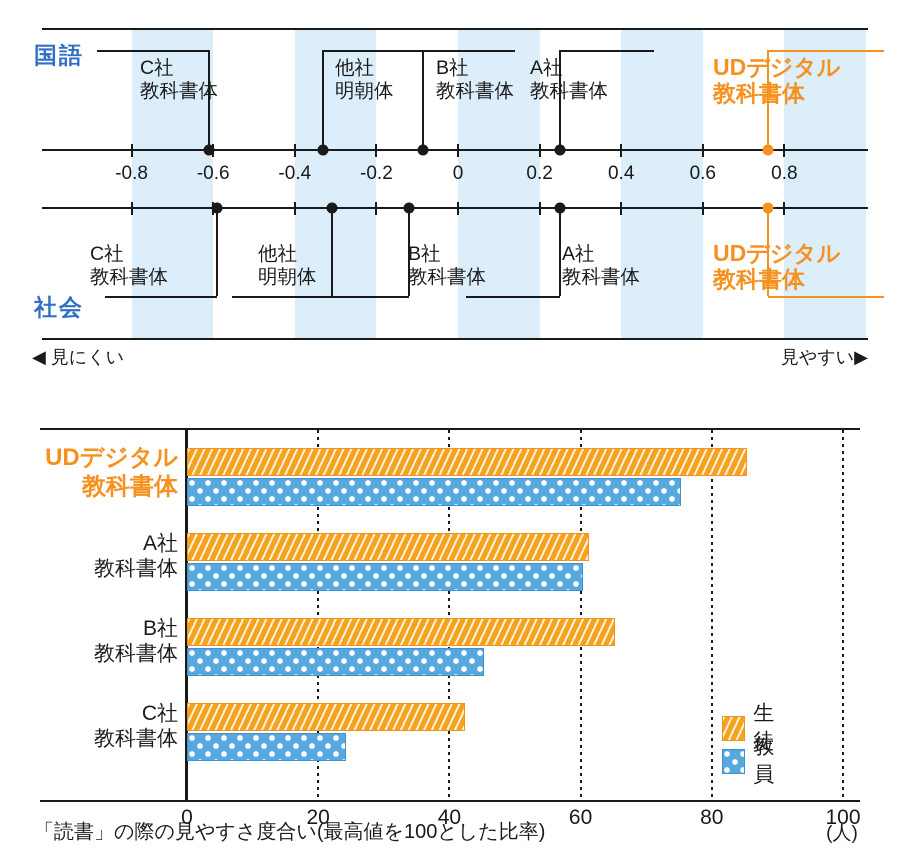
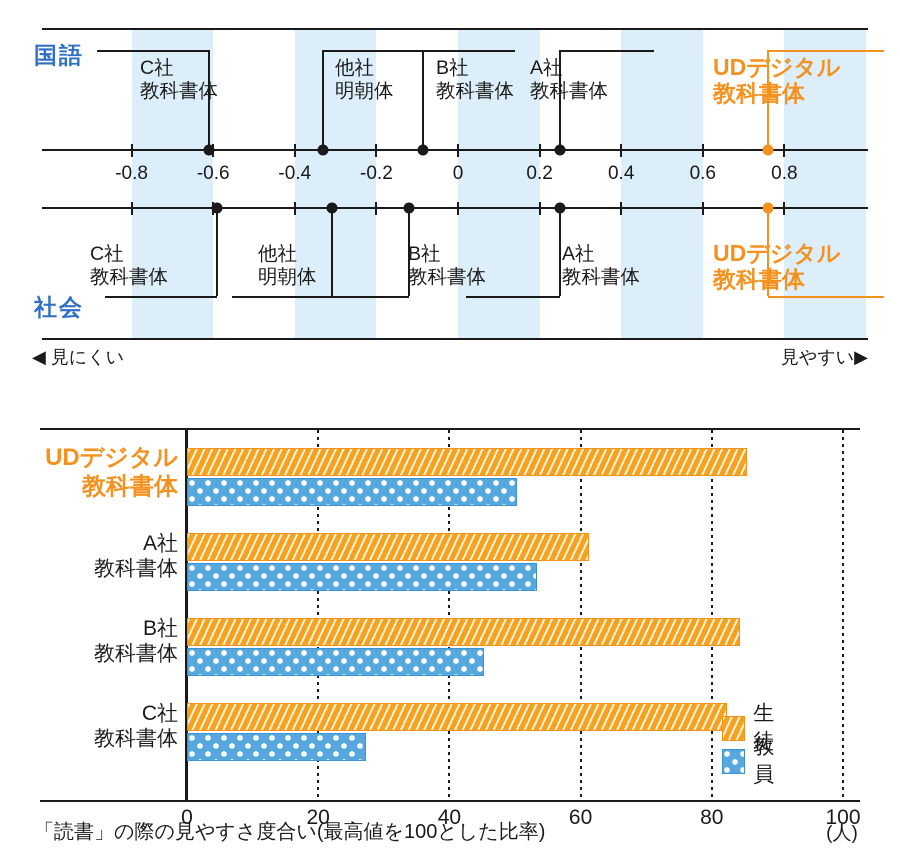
教員/UDデジタル教科書体: 75 -> 50
教員/A社教科書体: 60 -> 53
生徒/B社教科書体: 65 -> 84
生徒/C社教科書体: 42 -> 82
教員/C社教科書体: 24 -> 27
